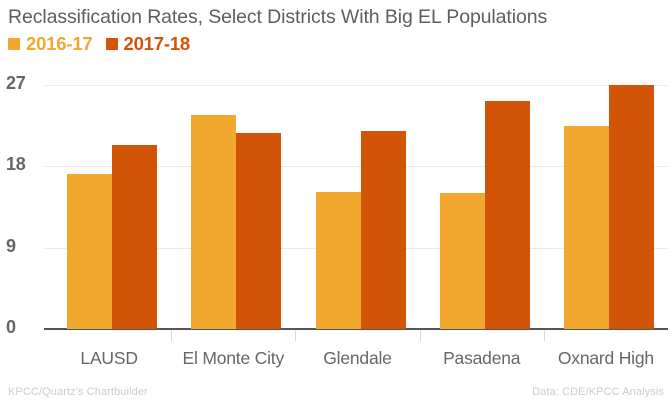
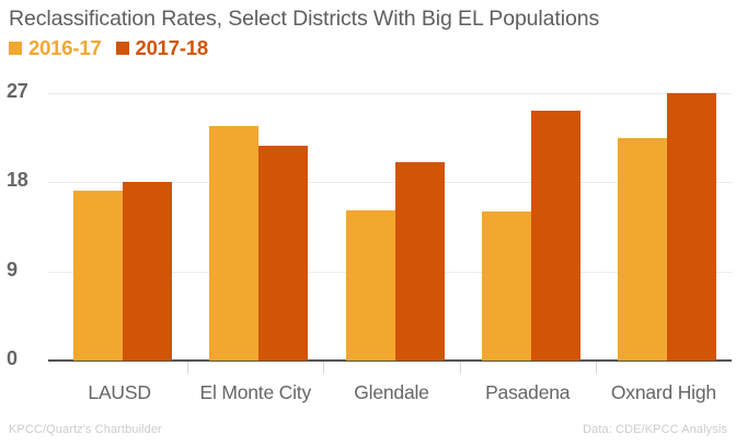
2017-18/LAUSD: 20 -> 18
2017-18/Glendale: 22 -> 20
